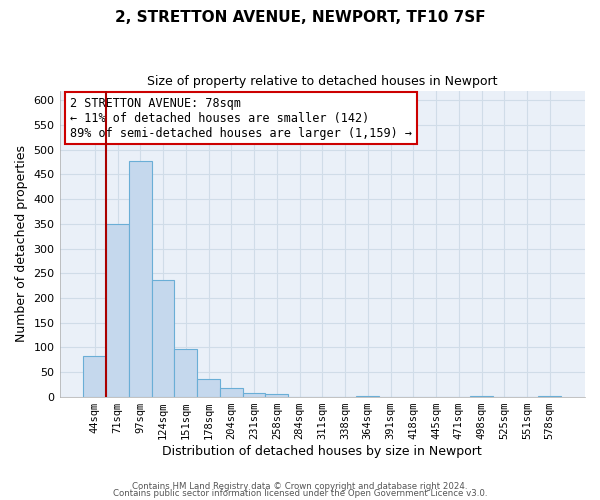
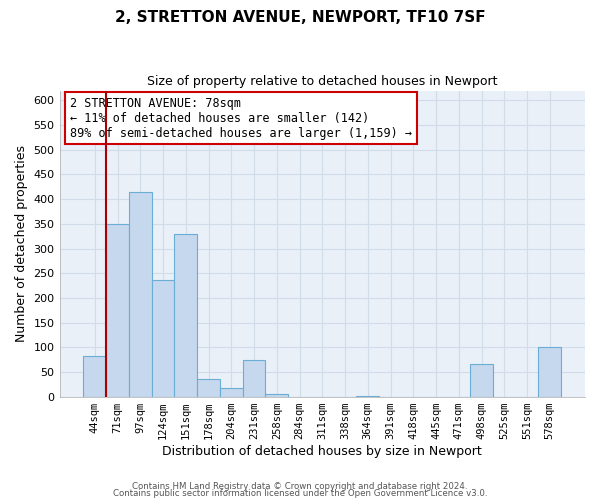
97sqm: 478 -> 415
151sqm: 97 -> 330
231sqm: 7 -> 75
498sqm: 1 -> 65
578sqm: 1 -> 100
